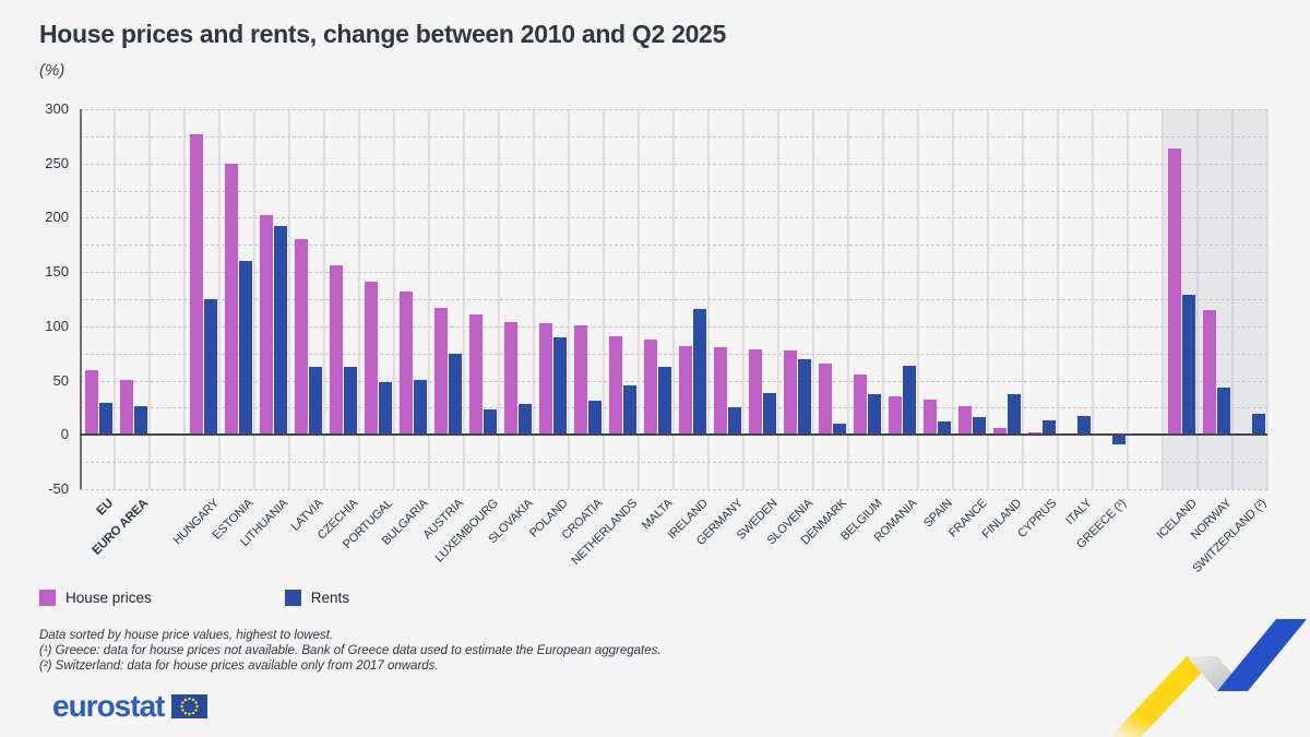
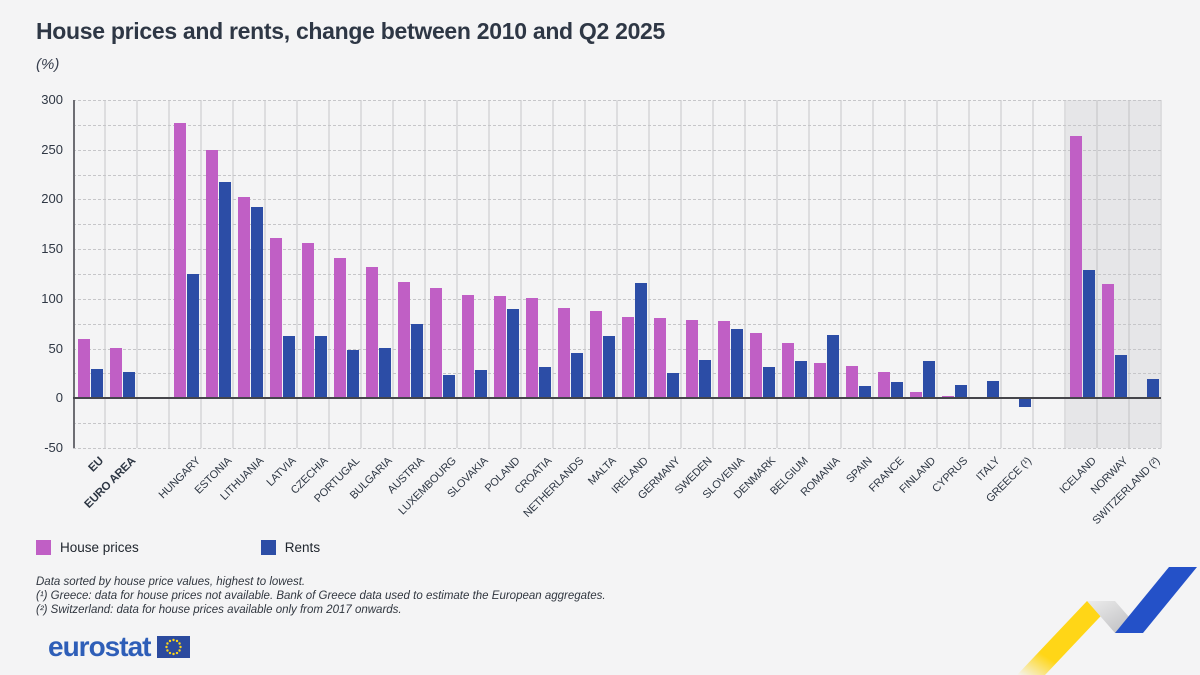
Rents/ESTONIA: 160 -> 220
House prices/LATVIA: 180 -> 160
Rents/DENMARK: 10 -> 30
